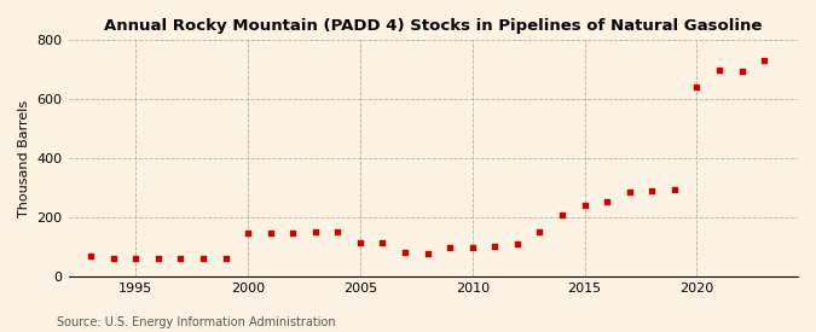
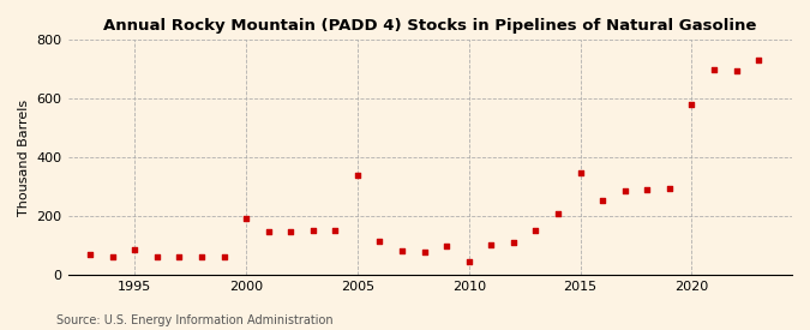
1995: 60 -> 85
2000: 145 -> 190
2005: 112 -> 340
2010: 95 -> 45
2015: 242 -> 345
2020: 640 -> 580
